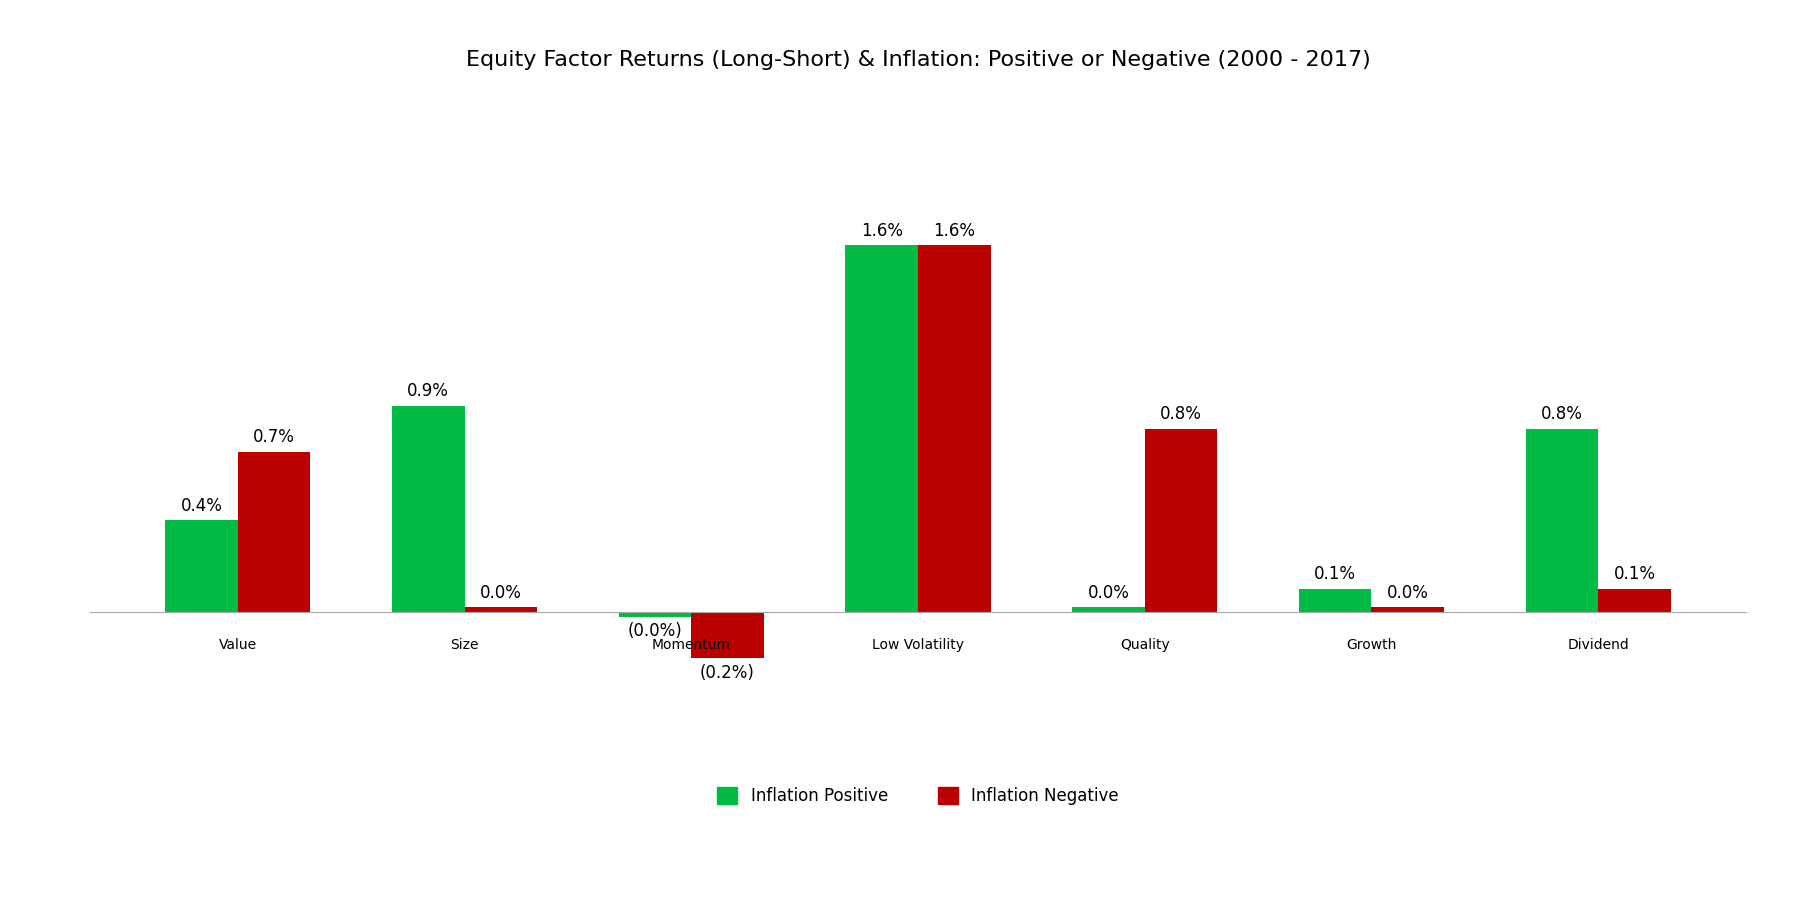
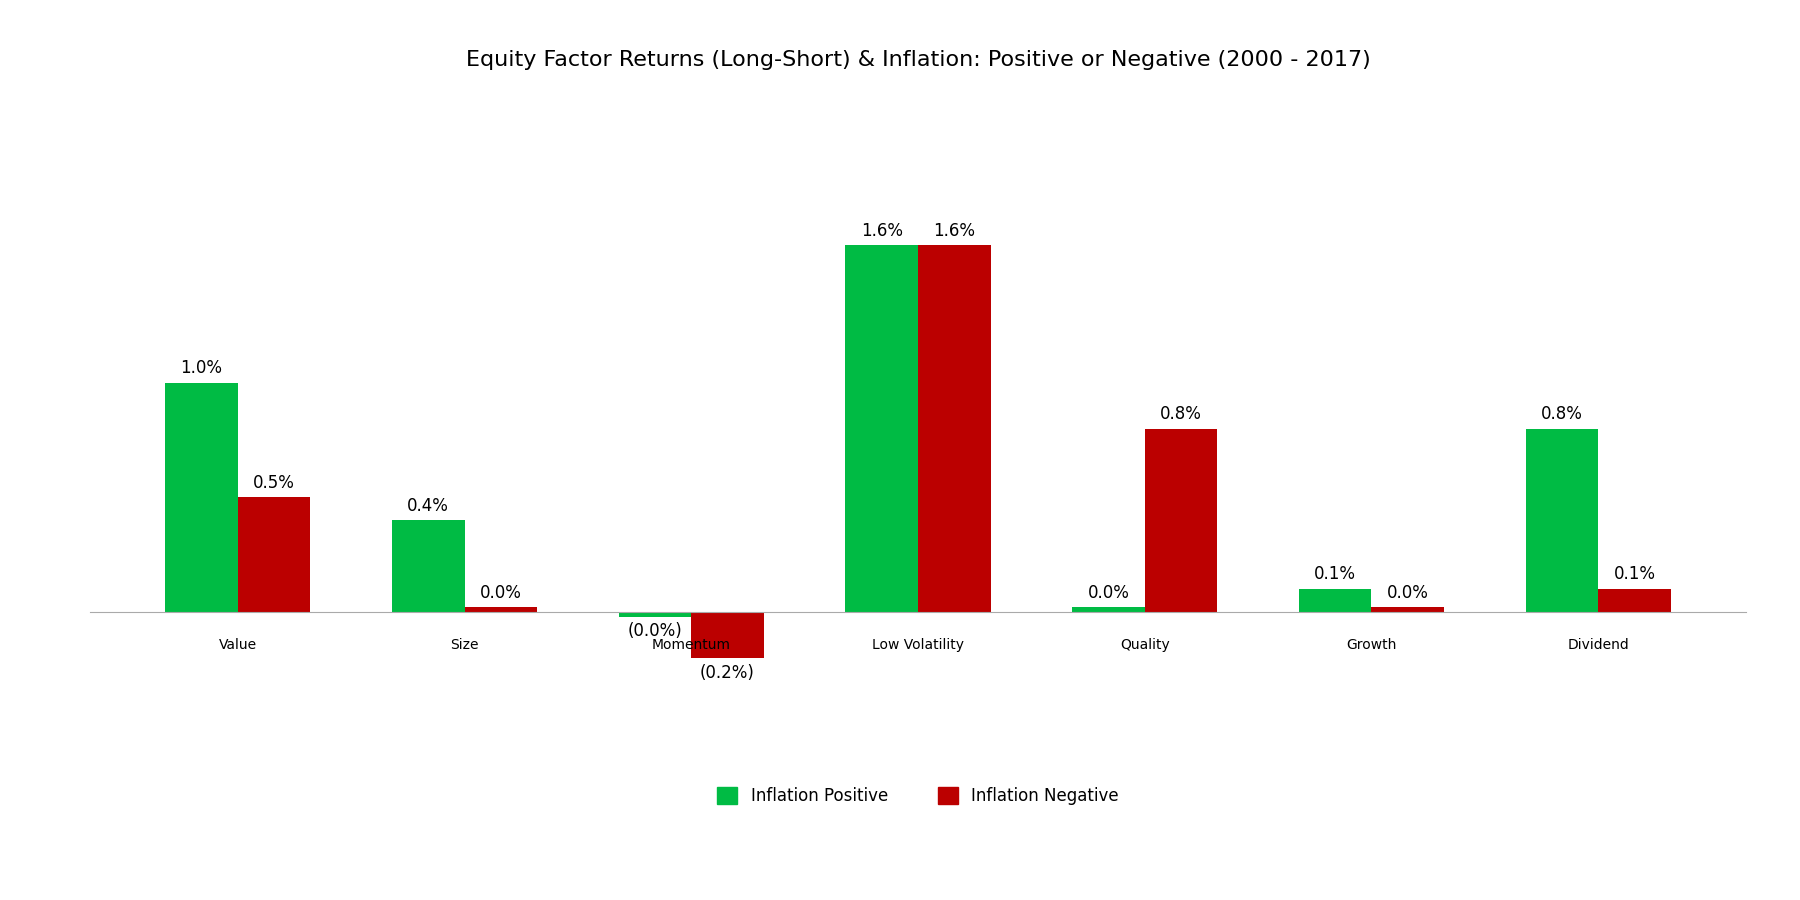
Inflation Positive/Value: 0.4% -> 1.0%
Inflation Negative/Value: 0.7% -> 0.5%
Inflation Positive/Size: 0.9% -> 0.4%
